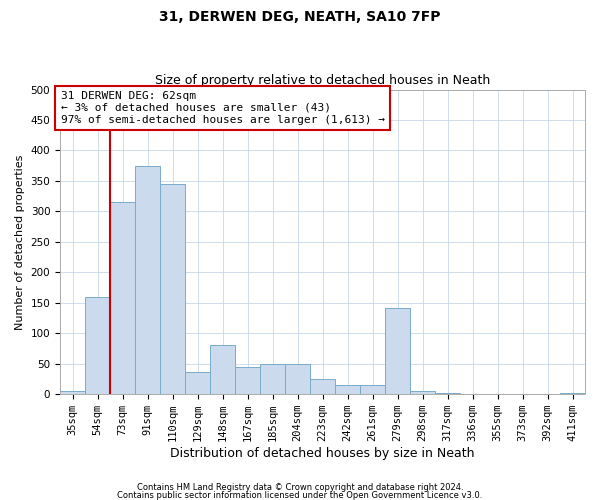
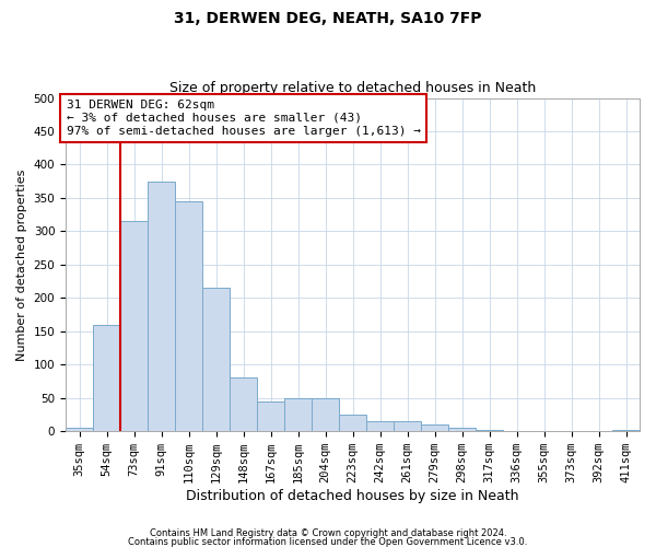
129sqm: 36 -> 215
279sqm: 142 -> 10
